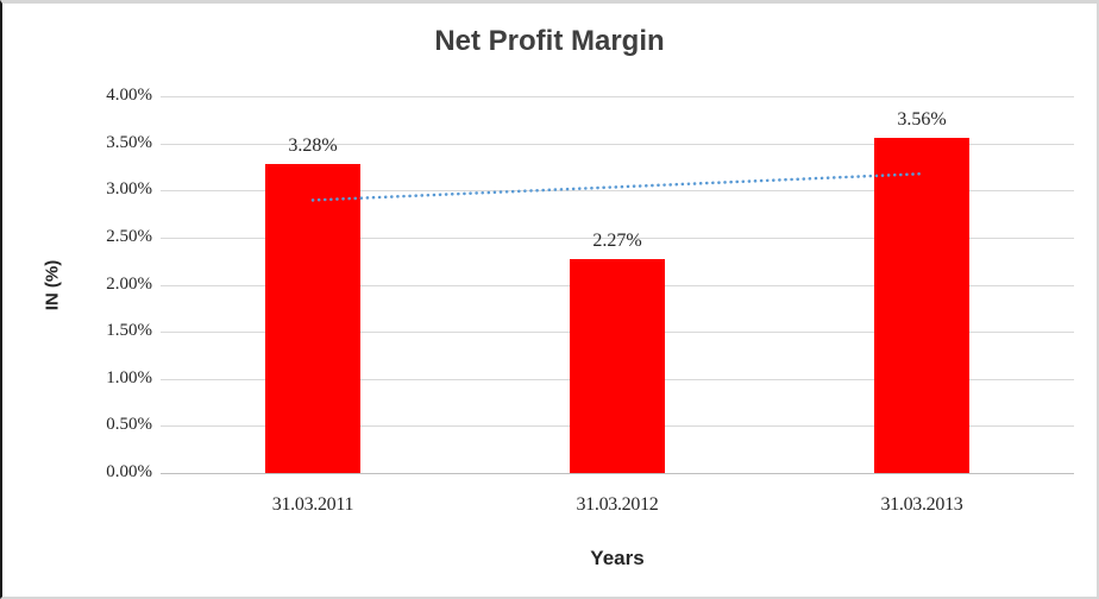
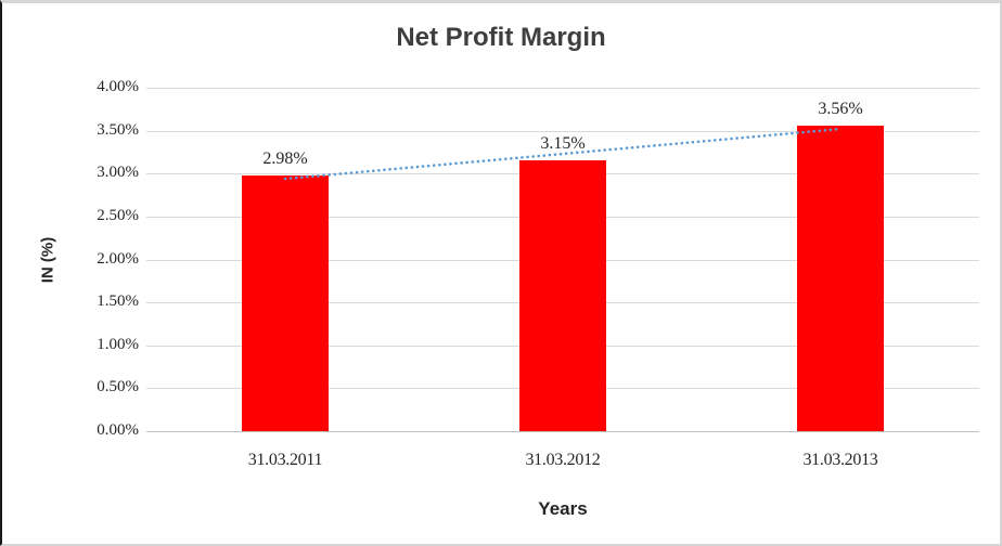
31.03.2011: 3.28% -> 2.98%
31.03.2012: 2.27% -> 3.15%
